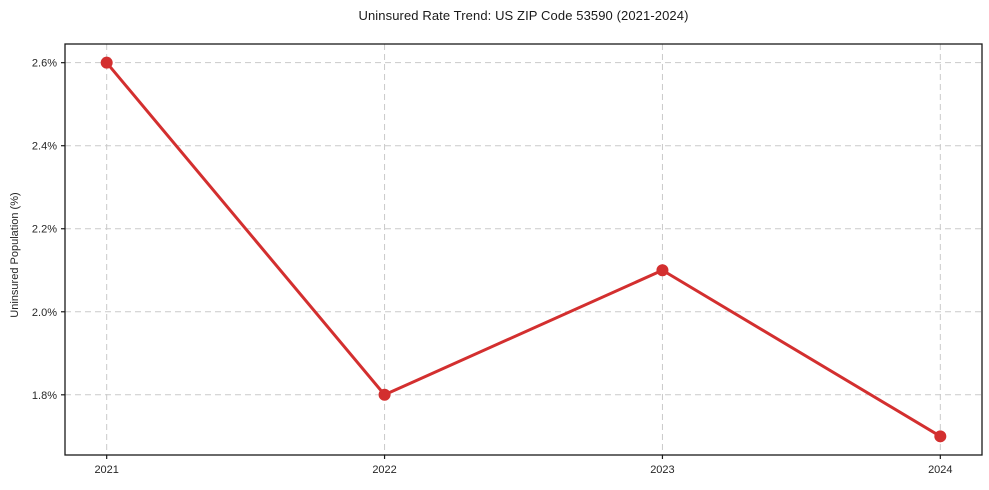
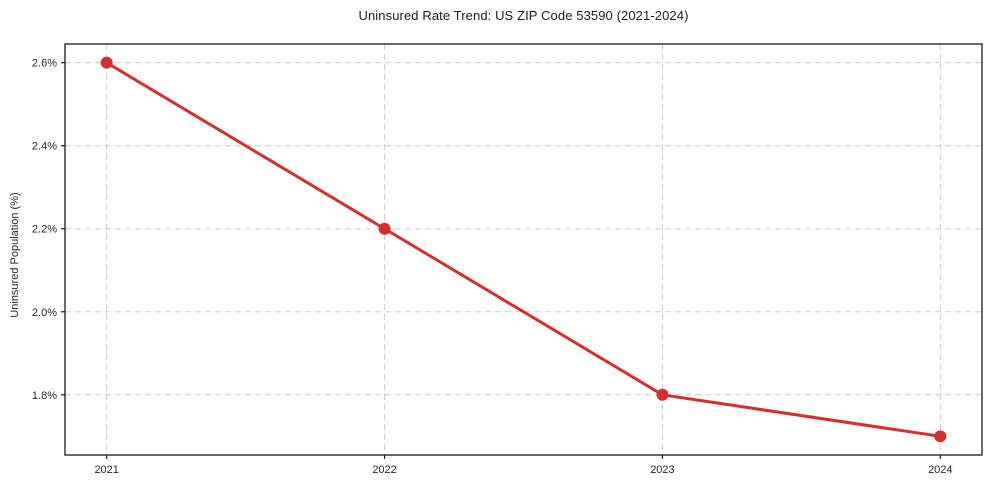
2022: 1.8% -> 2.2%
2023: 2.1% -> 1.8%
